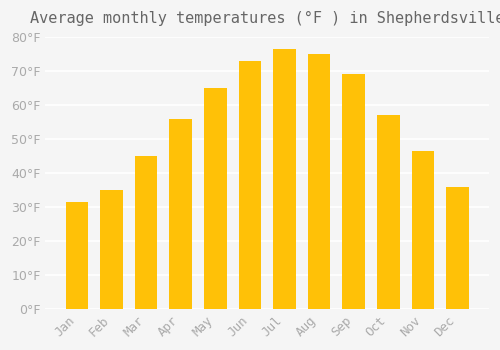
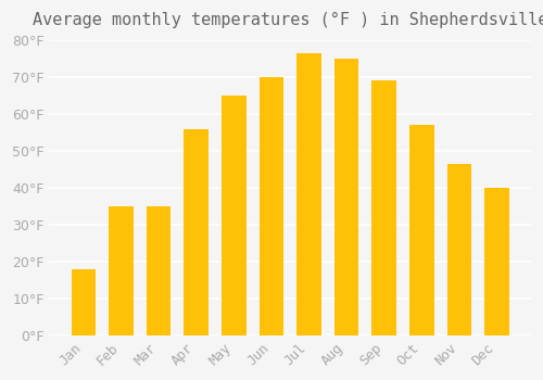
Jan: 31.5°F -> 18.0°F
Mar: 45.0°F -> 35.0°F
Jun: 73.0°F -> 70.0°F
Dec: 36.0°F -> 40.0°F
